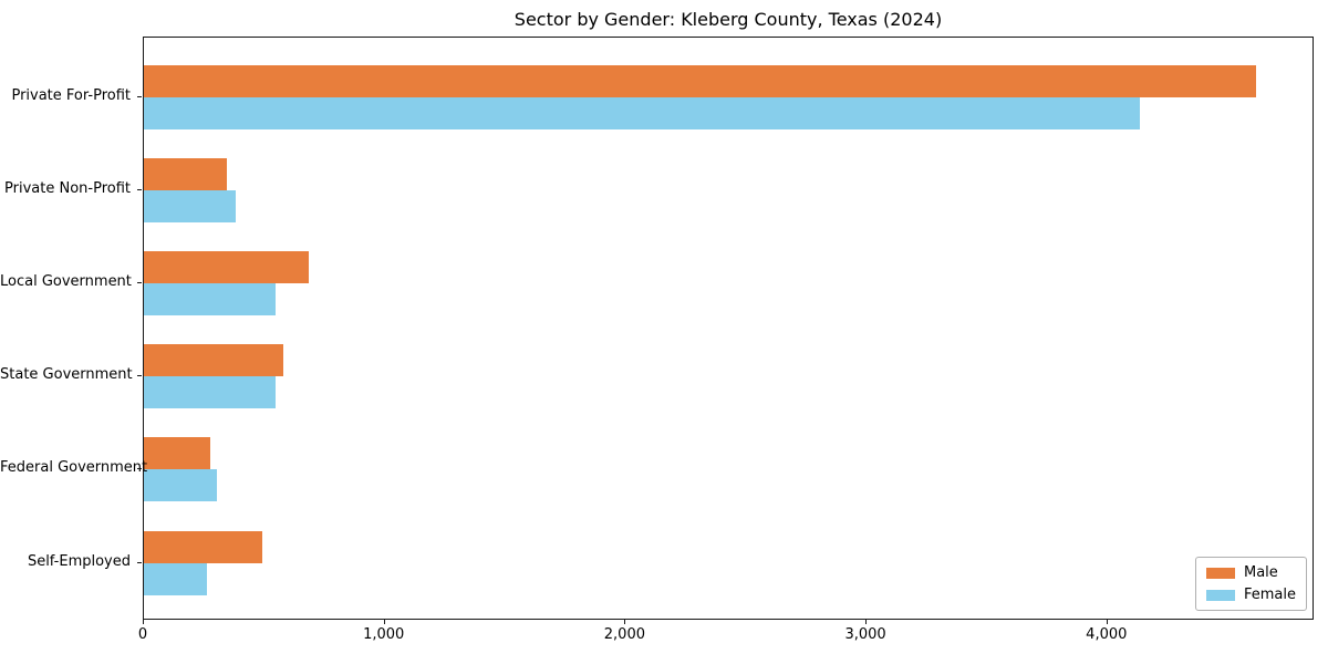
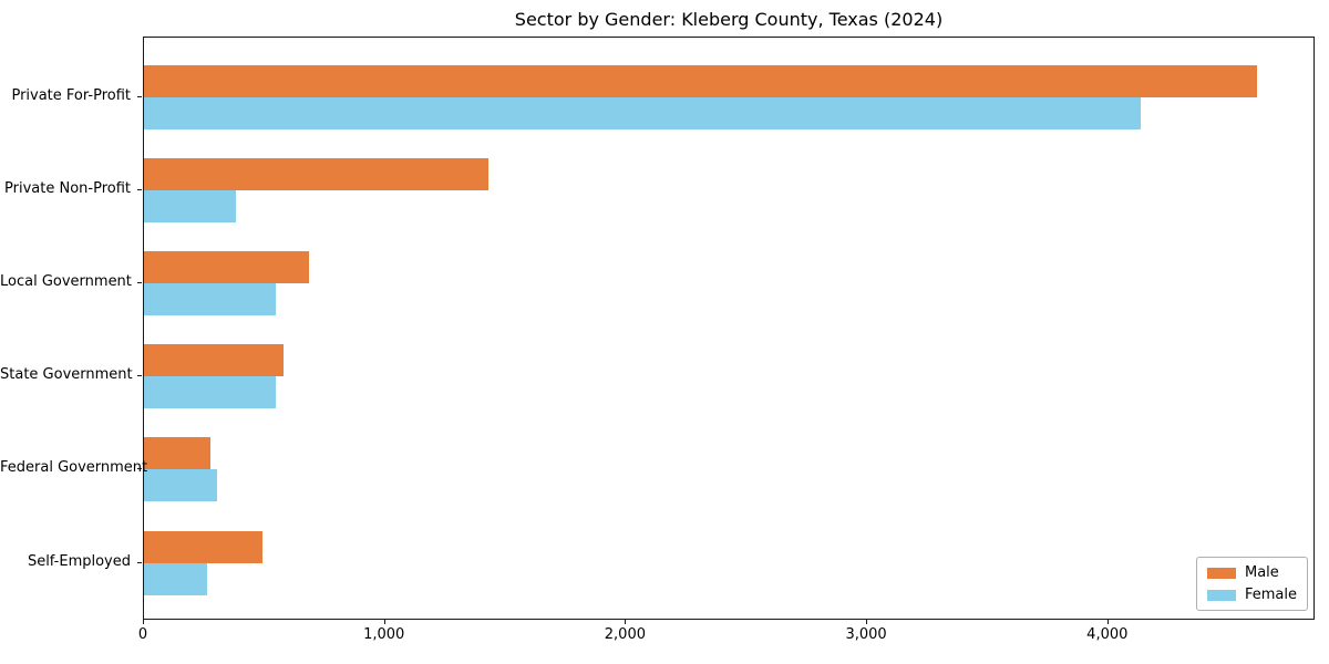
Male/Private Non-Profit: 350 -> 1430
